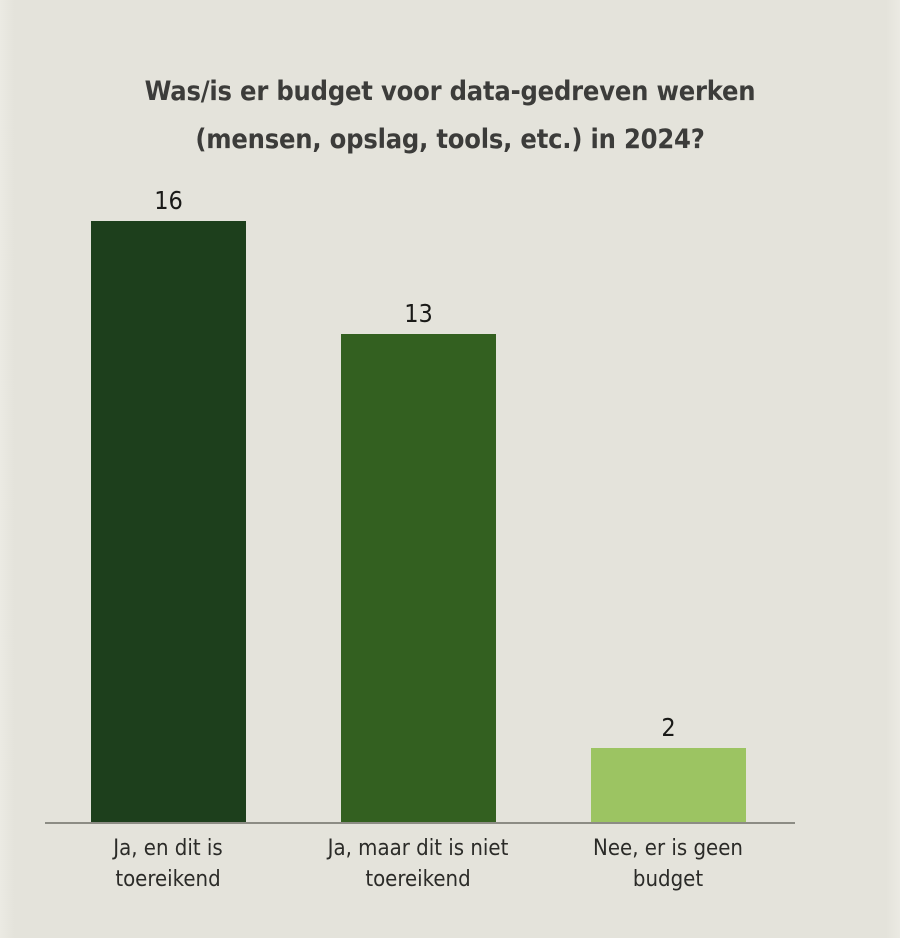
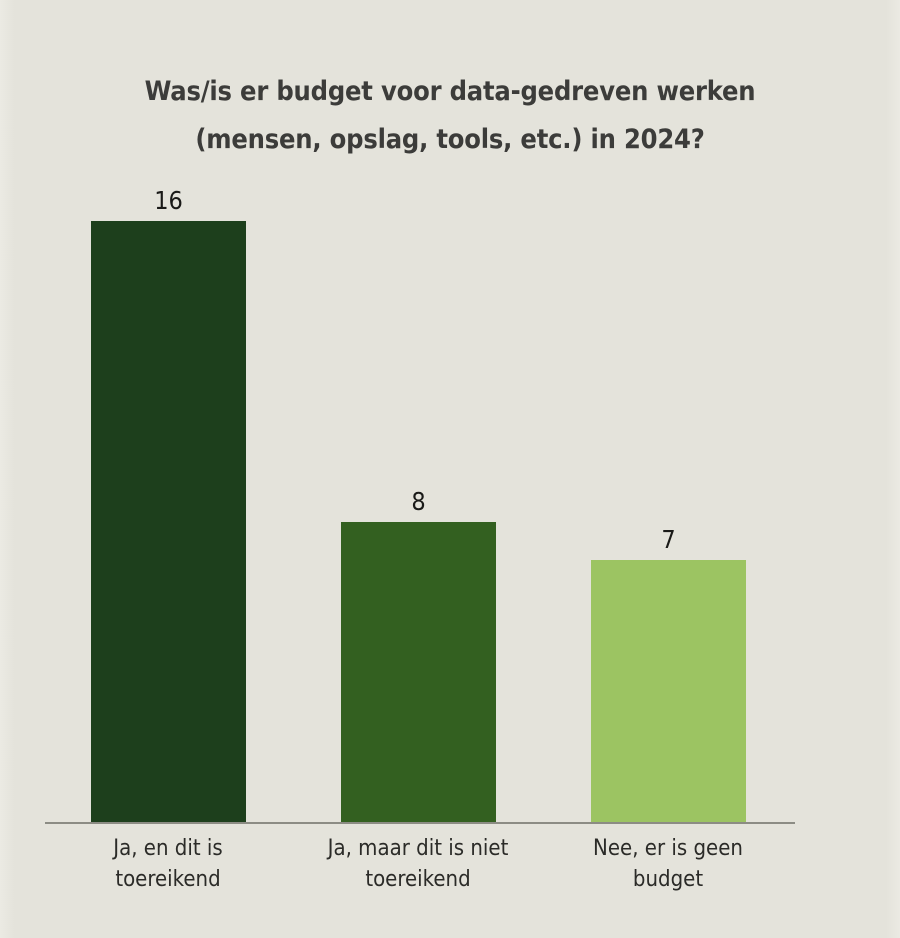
Ja, maar dit is niet toereikend: 13 -> 8
Nee, er is geen budget: 2 -> 7
